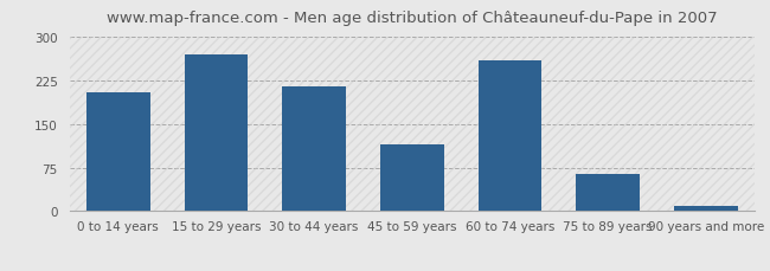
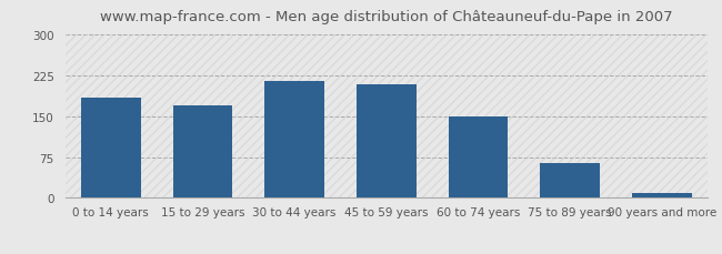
0 to 14 years: 205 -> 185
15 to 29 years: 270 -> 170
45 to 59 years: 115 -> 210
60 to 74 years: 260 -> 150
